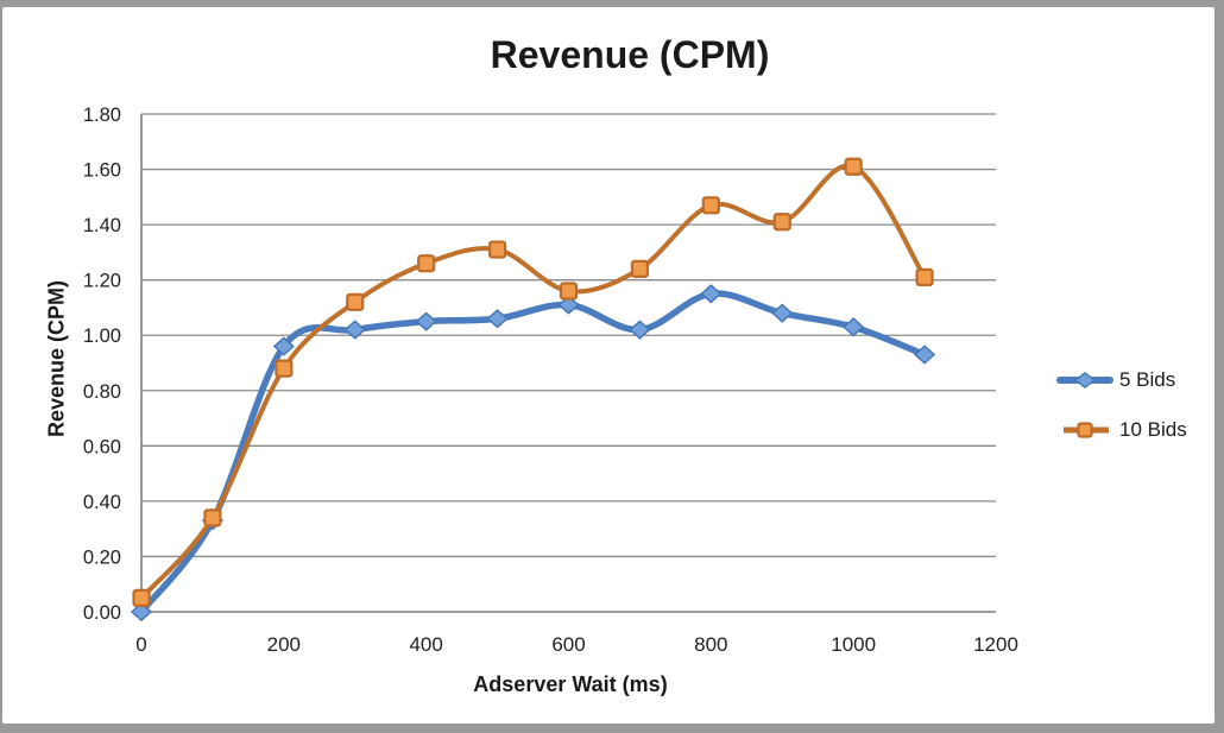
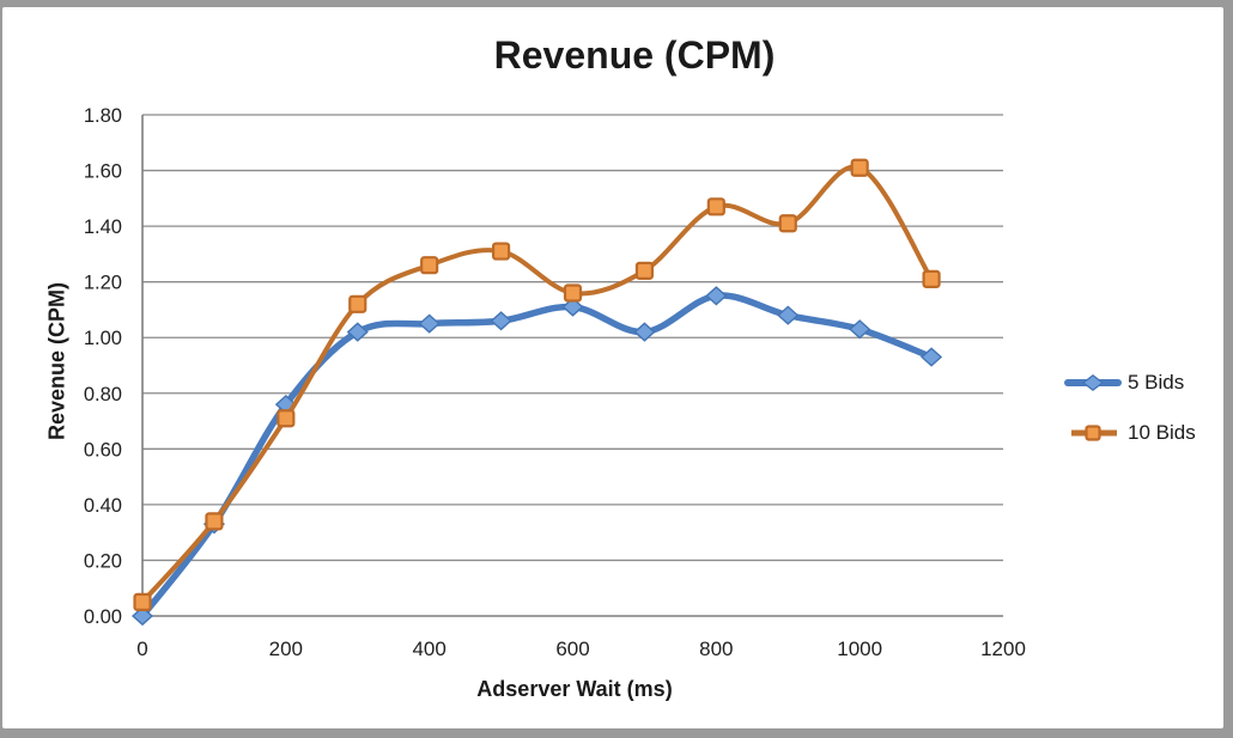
5 Bids/200: 0.96 -> 0.76
10 Bids/200: 0.88 -> 0.71
